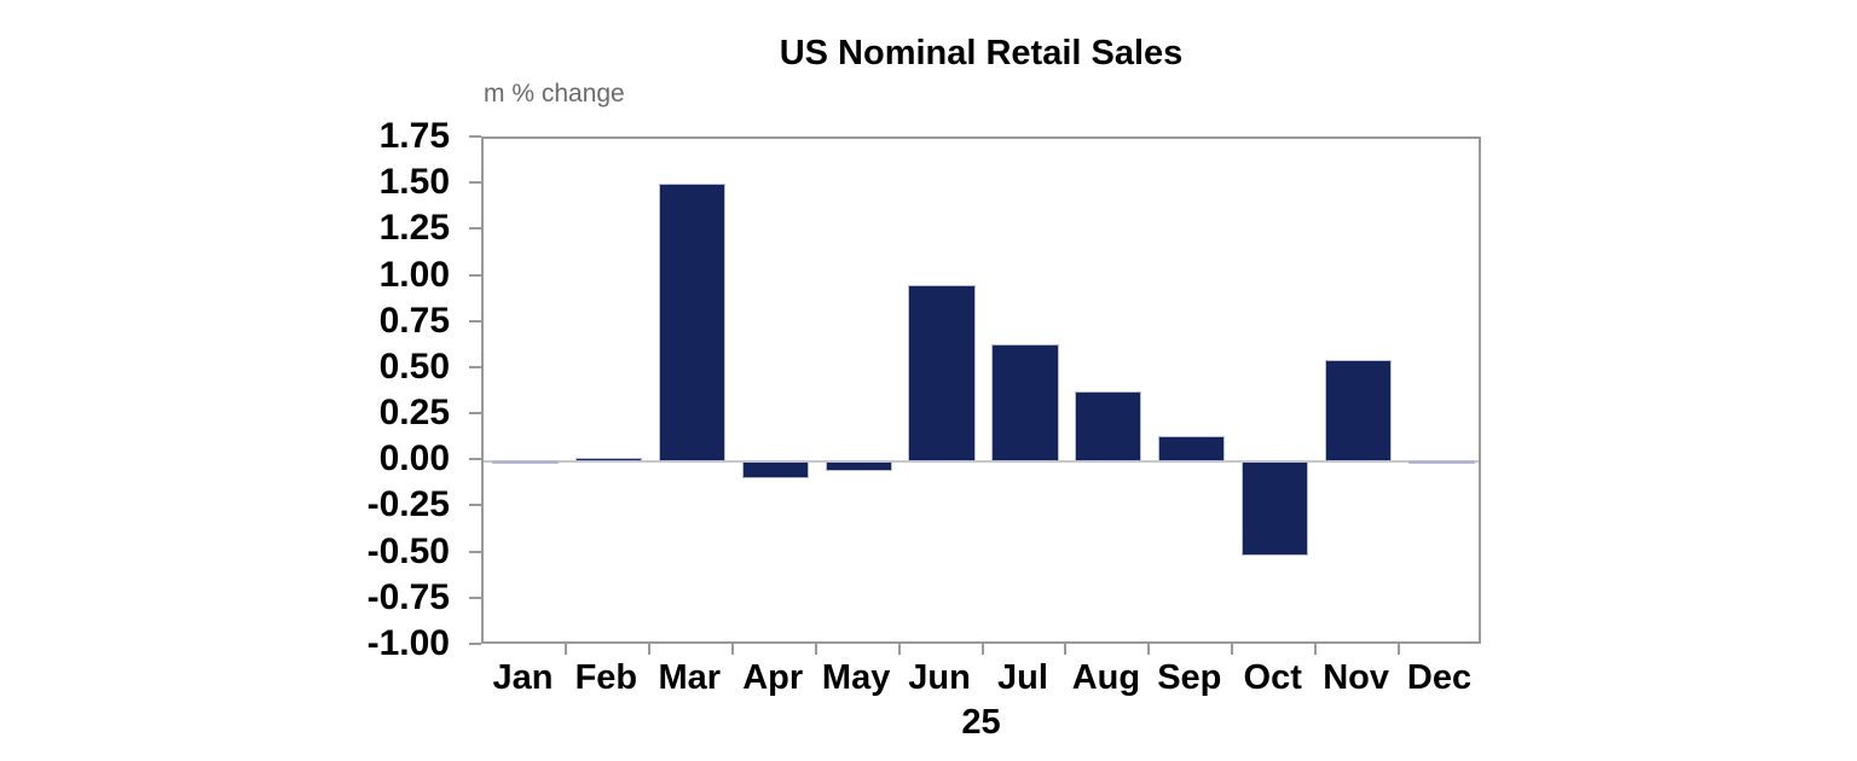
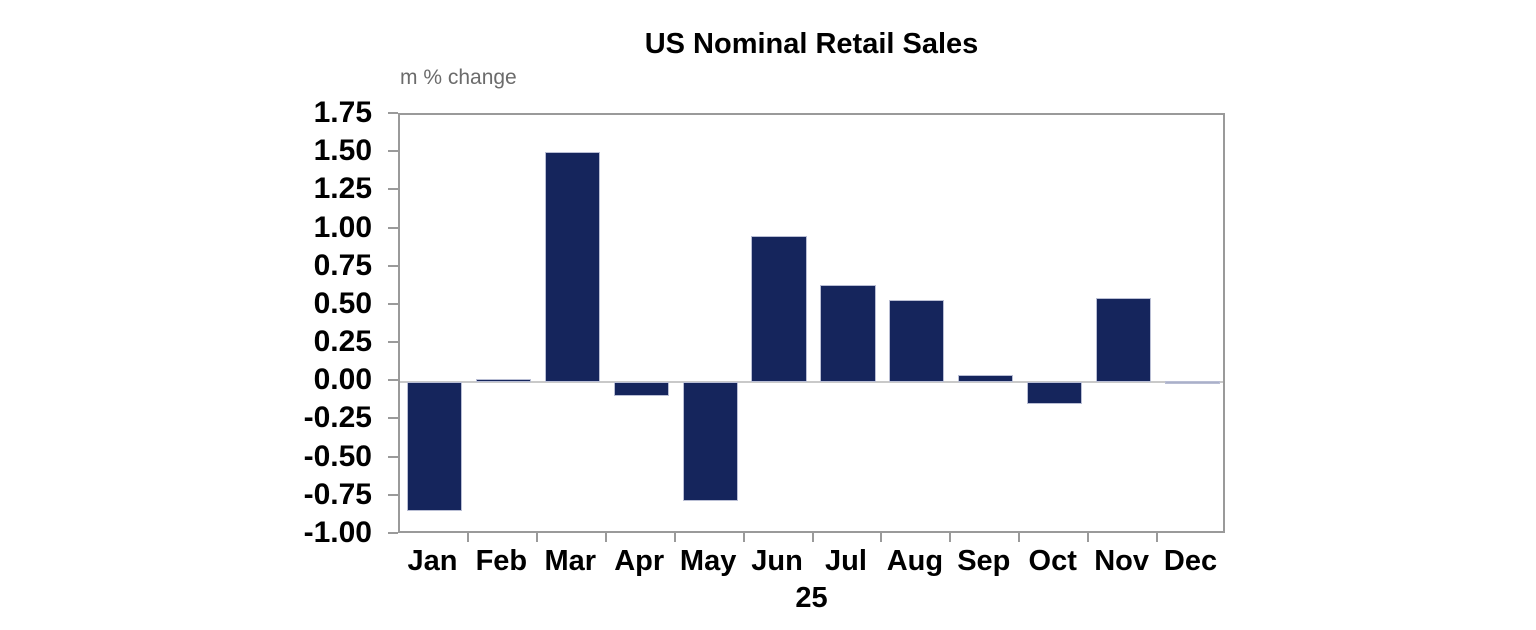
Jan: -0.01 -> -0.84
May: -0.05 -> -0.78
Aug: 0.38 -> 0.54
Sep: 0.14 -> 0.05
Oct: -0.51 -> -0.14
